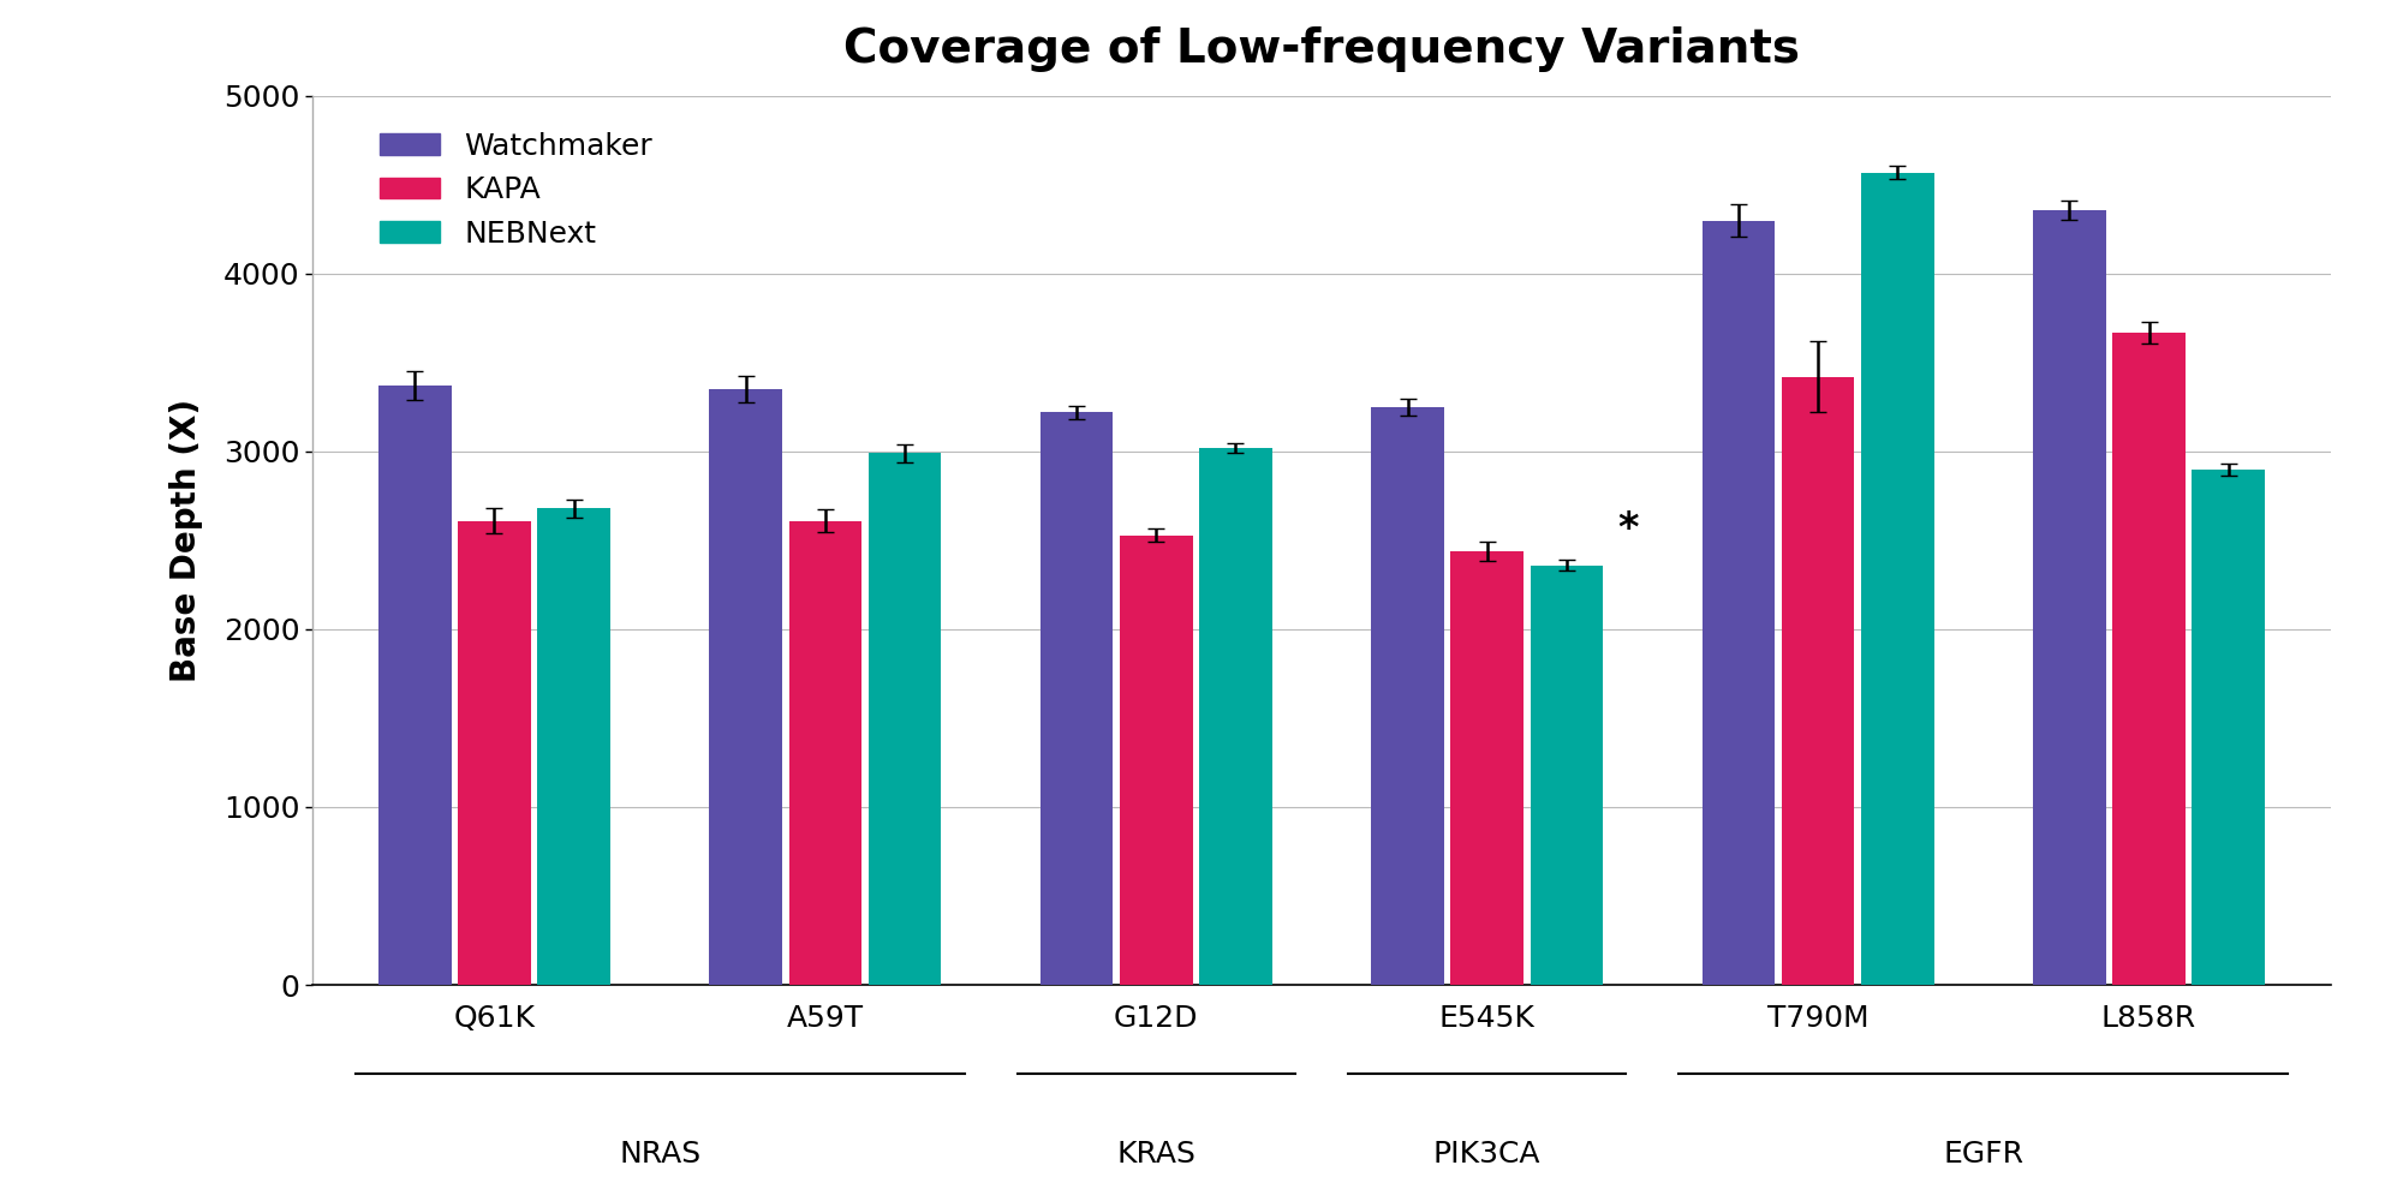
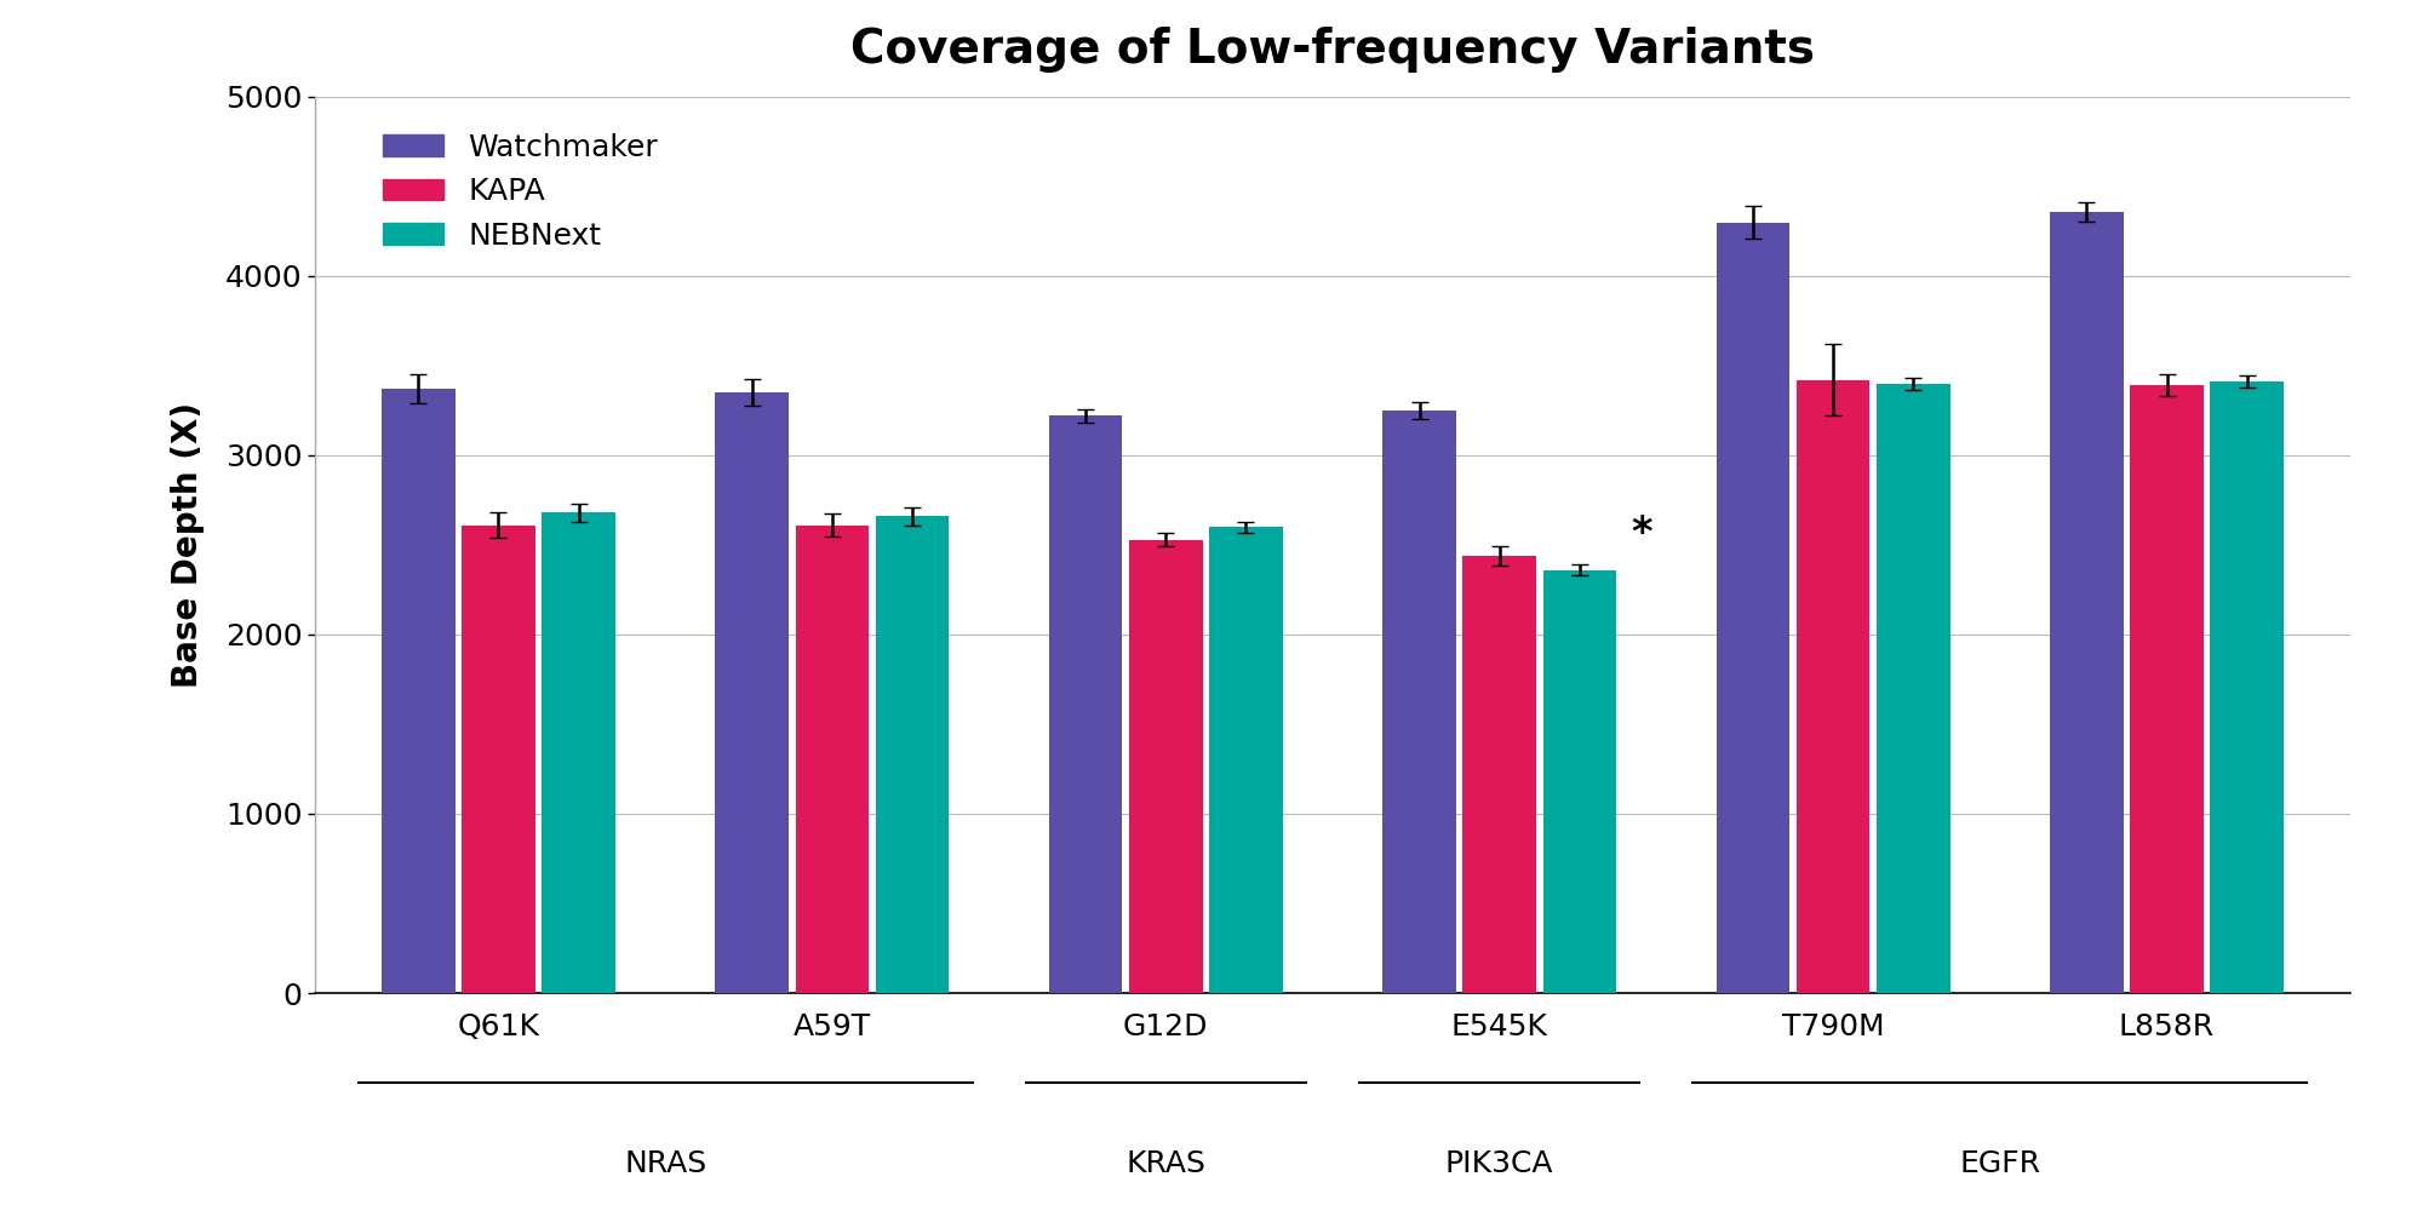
NEBNext/A59T: 2990 -> 2660
NEBNext/G12D: 3020 -> 2600
NEBNext/T790M: 4570 -> 3400
KAPA/L858R: 3670 -> 3390
NEBNext/L858R: 2900 -> 3410
